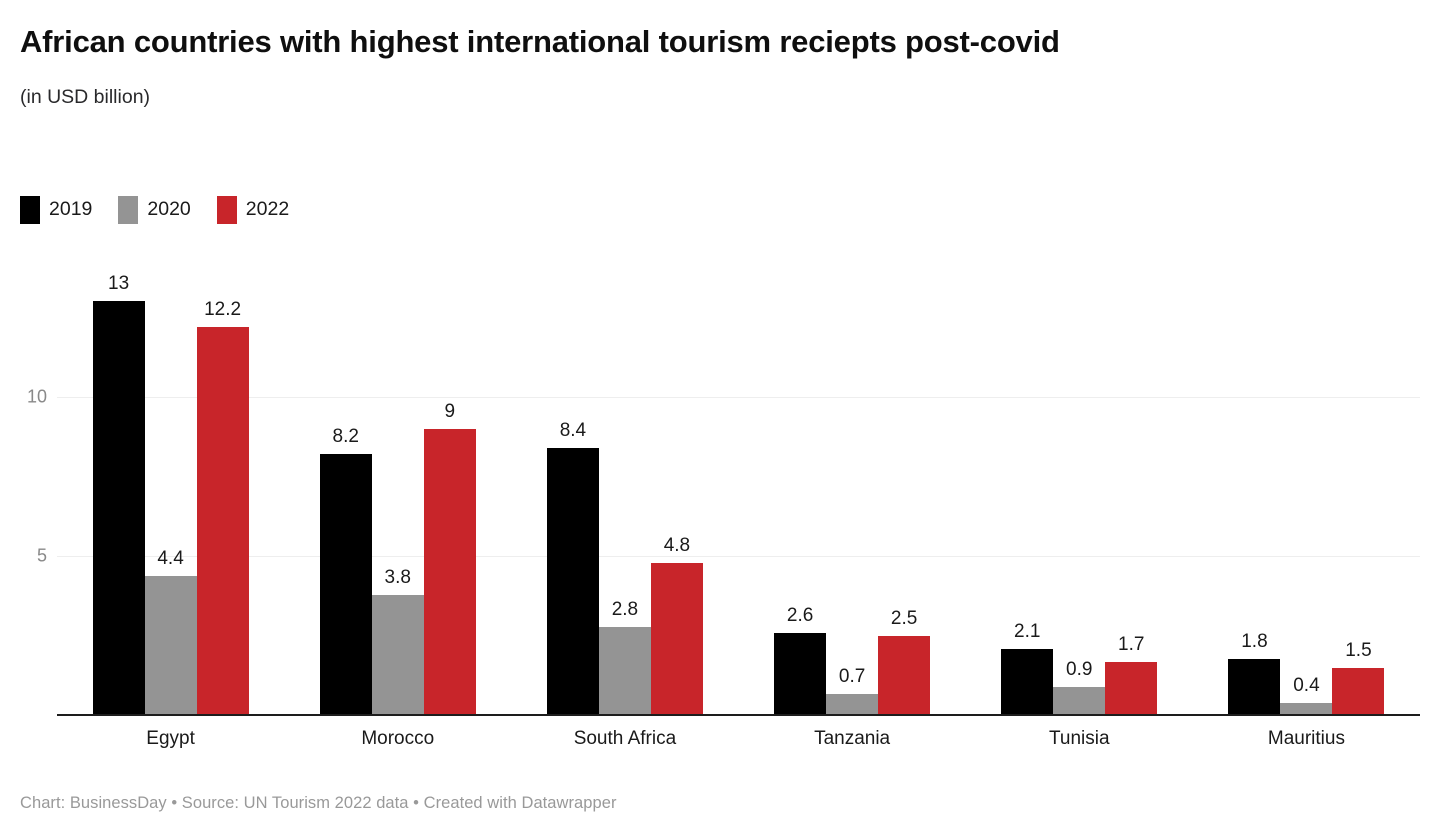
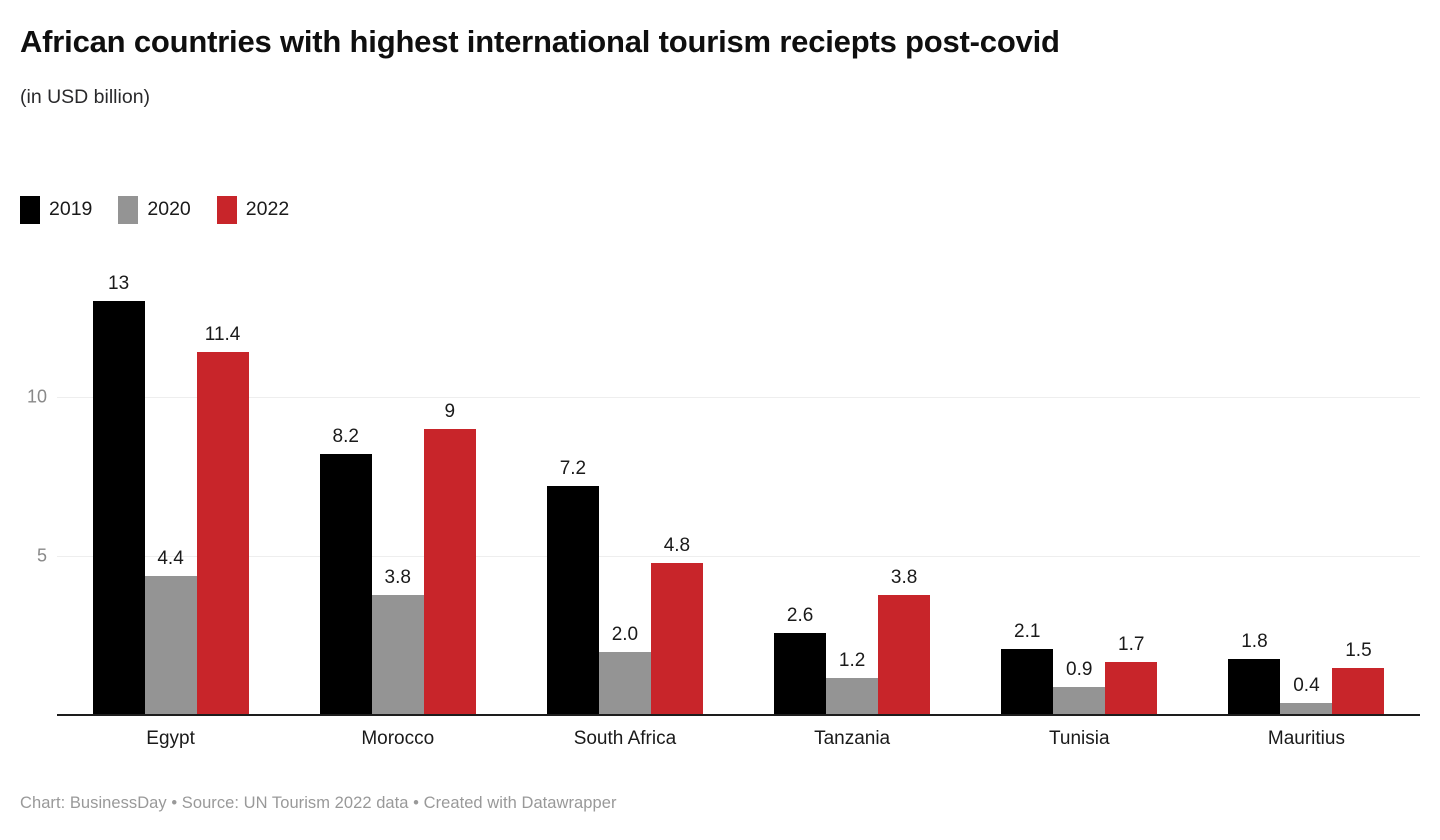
2022/Egypt: 12.2 -> 11.4
2019/South Africa: 8.4 -> 7.2
2020/South Africa: 2.8 -> 2.0
2020/Tanzania: 0.7 -> 1.2
2022/Tanzania: 2.5 -> 3.8
